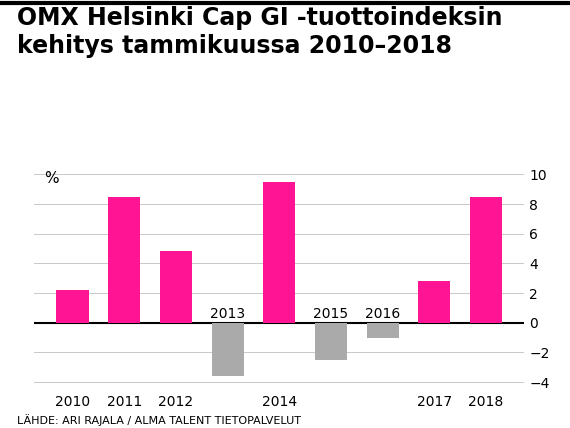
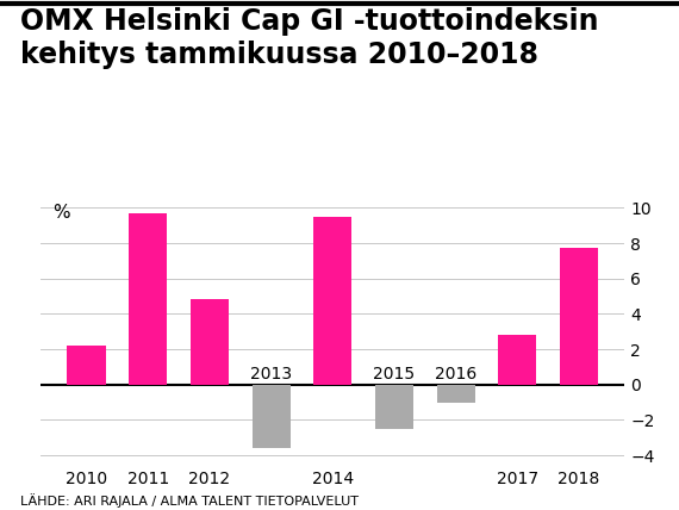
2011: 8.5 -> 9.7
2018: 8.5 -> 7.7
